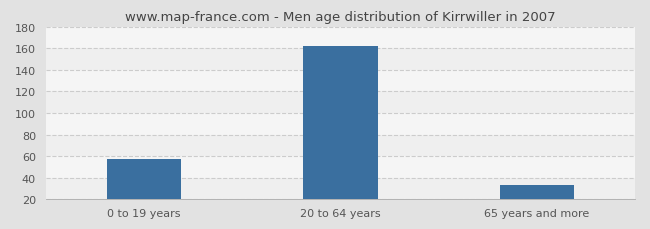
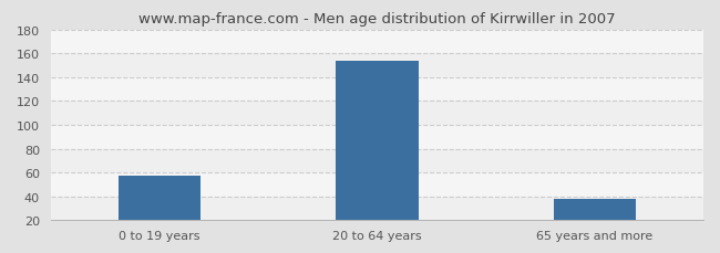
20 to 64 years: 162 -> 154
65 years and more: 33 -> 38
